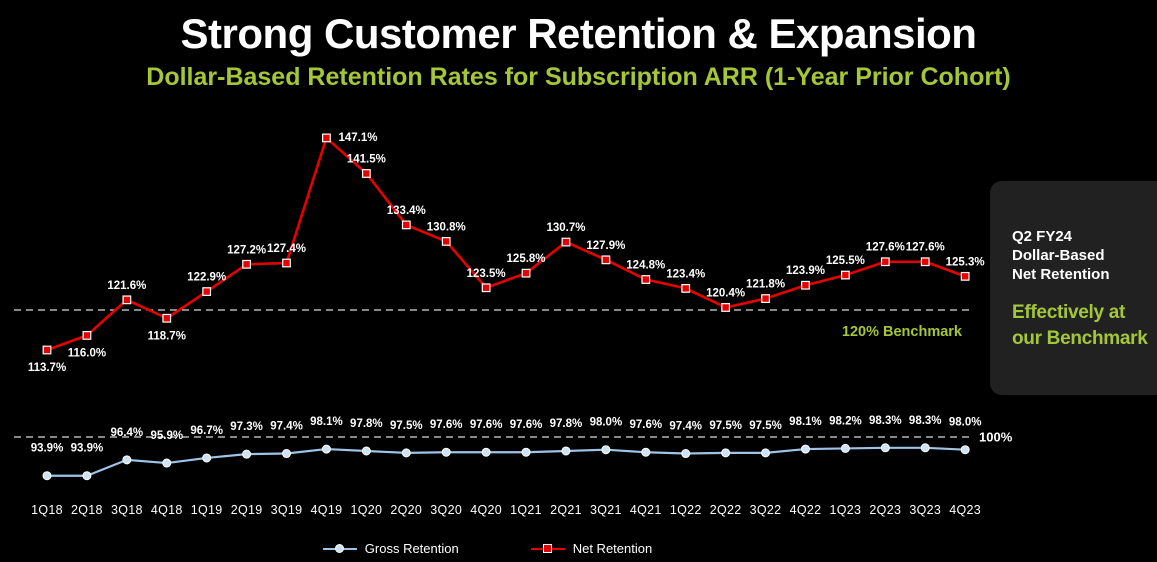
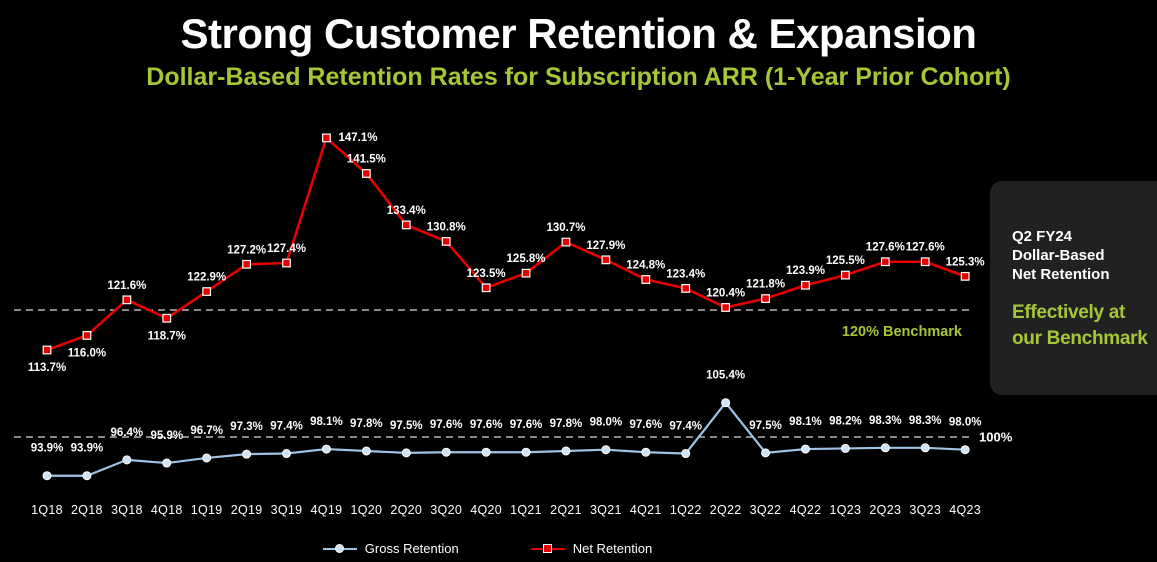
Gross Retention/2Q22: 97.5% -> 105.4%
